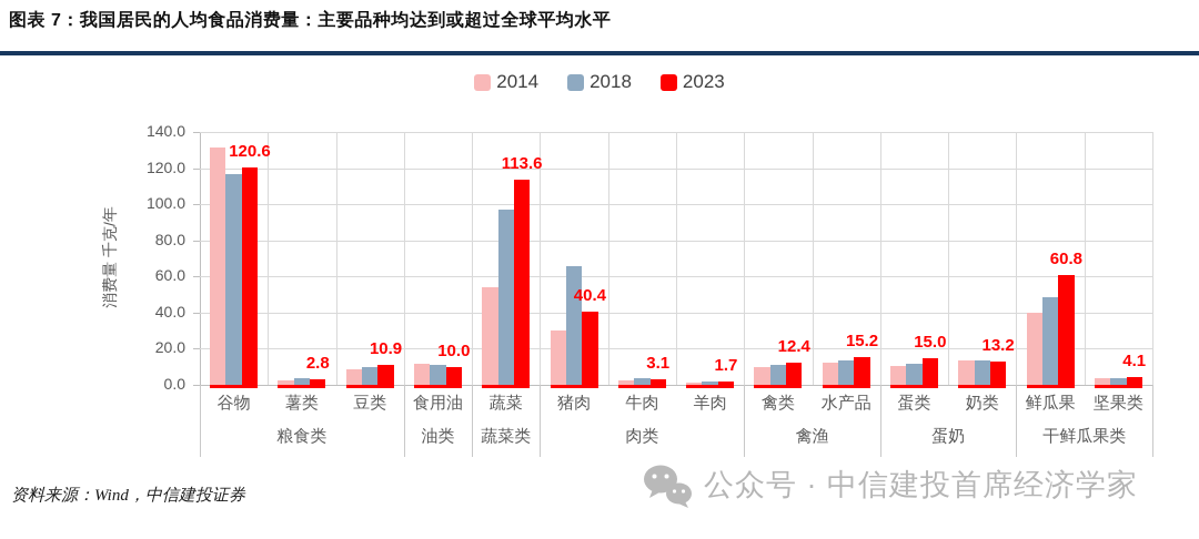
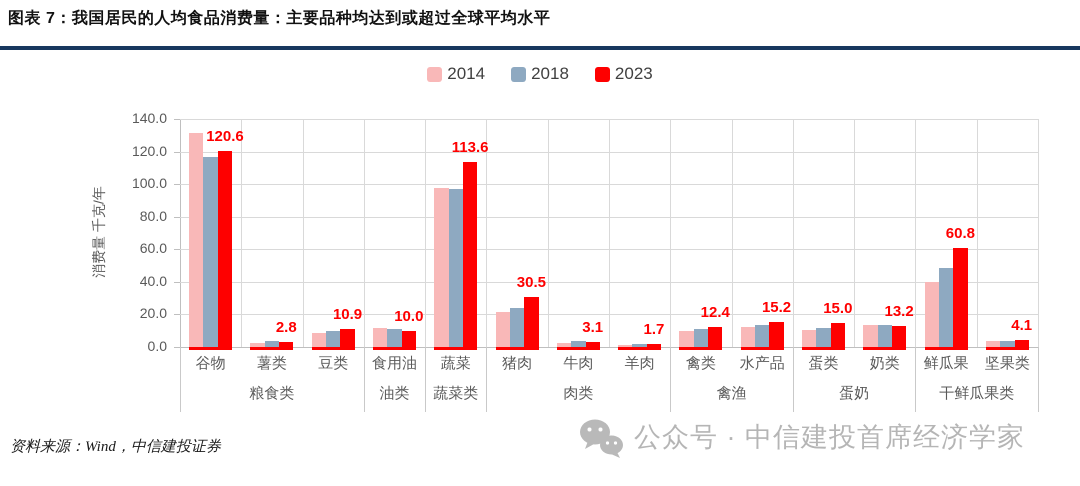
2014/蔬菜: 54 -> 98
2014/猪肉: 30 -> 22
2018/猪肉: 66 -> 24
2023/猪肉: 40.4 -> 30.5
